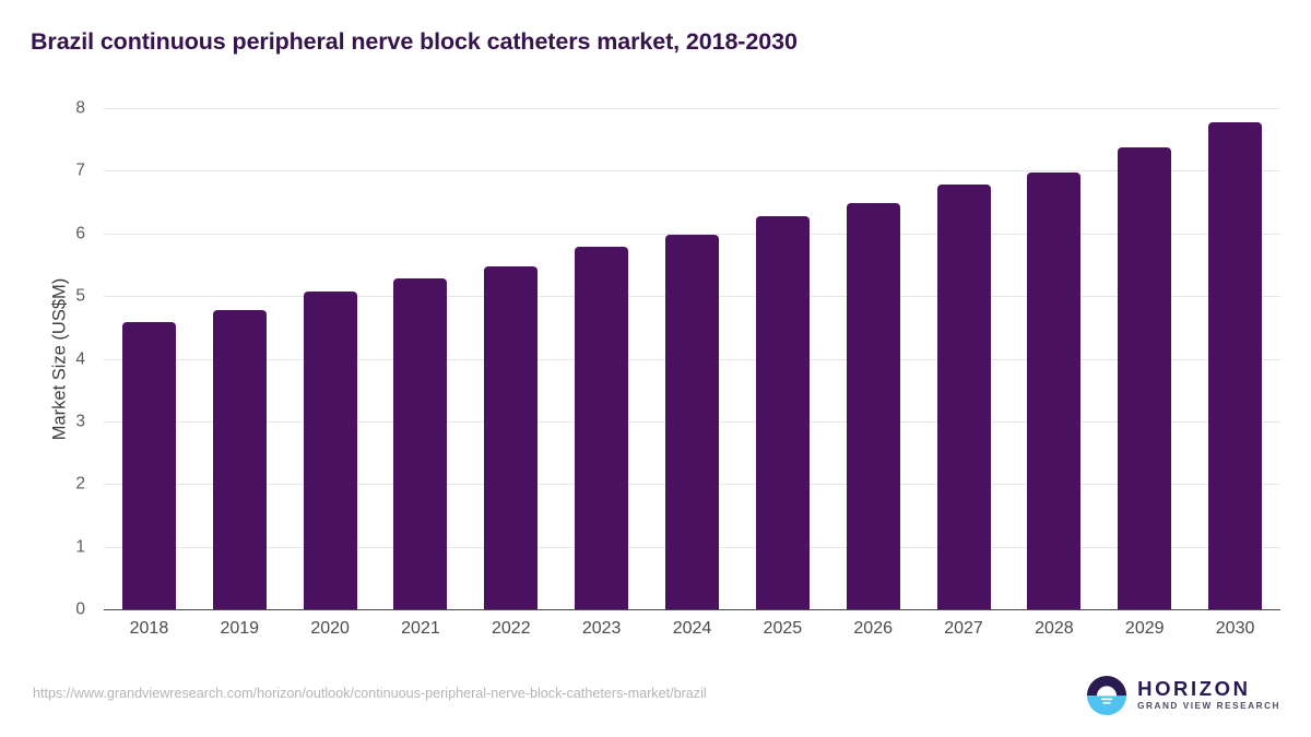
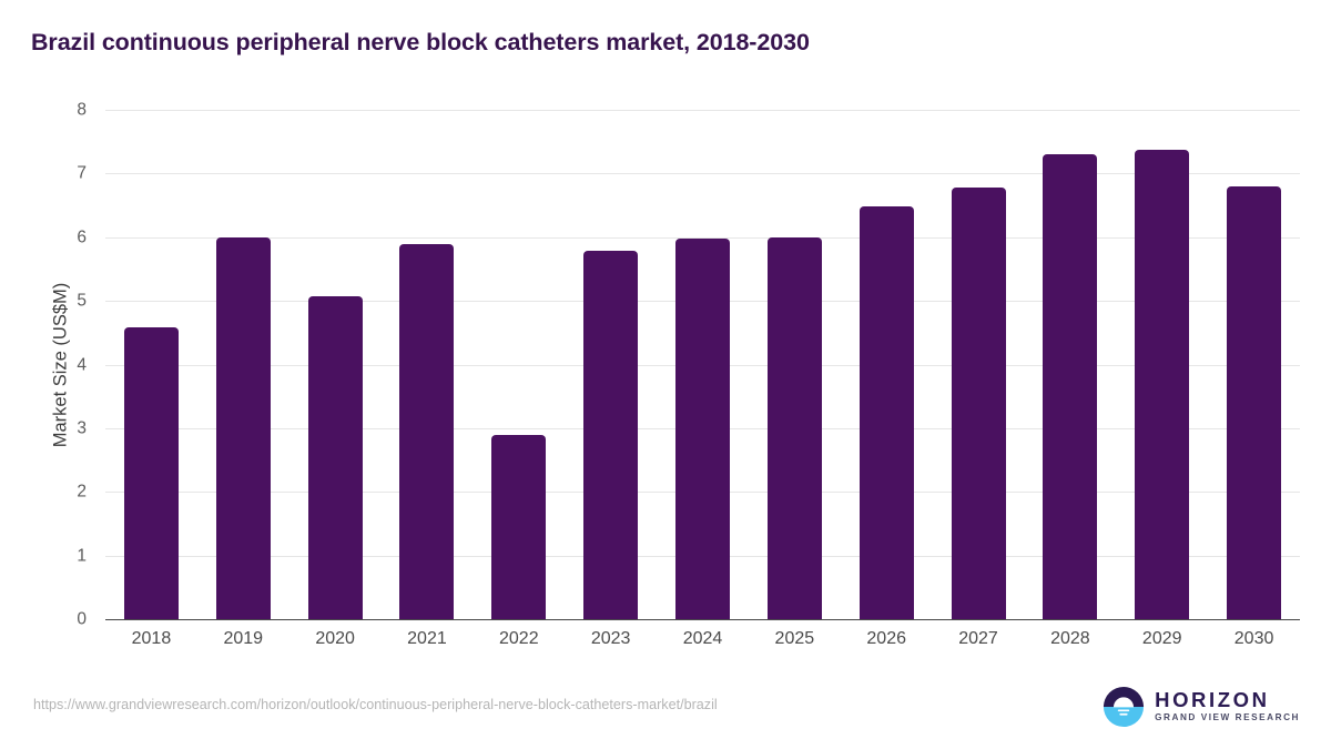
2019: 4.8 -> 6.0
2021: 5.3 -> 5.9
2022: 5.5 -> 2.9
2025: 6.3 -> 6.0
2028: 7.0 -> 7.3
2030: 7.8 -> 6.8
